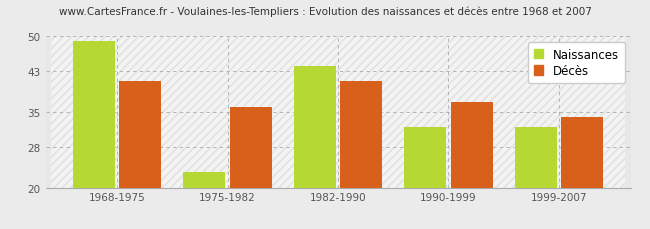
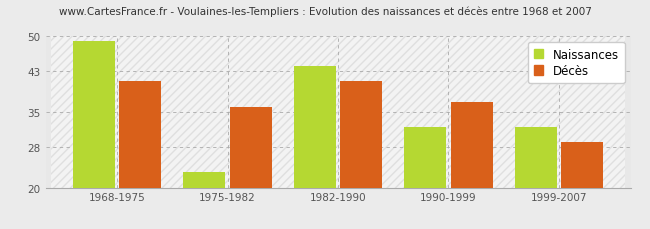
Décès/1999-2007: 34 -> 29
